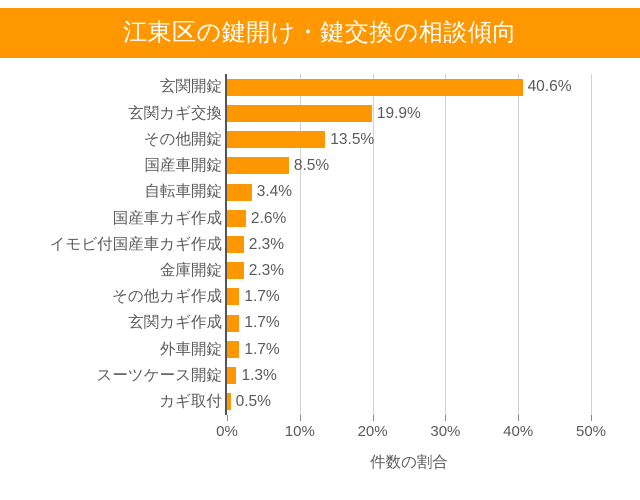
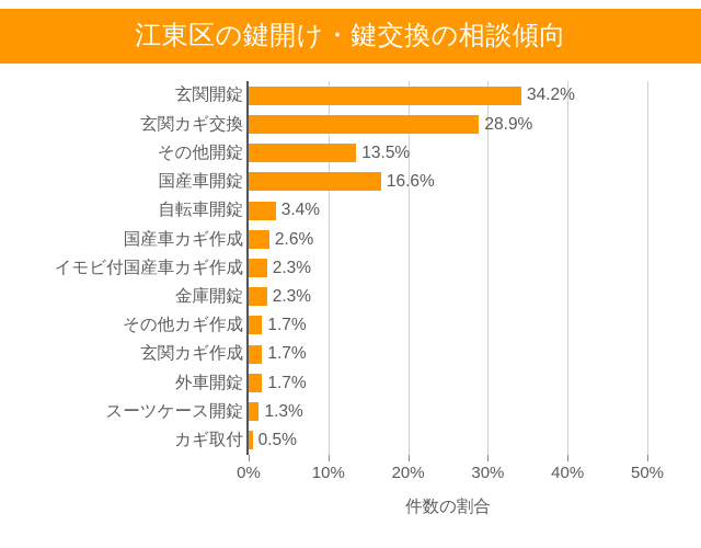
玄関開錠: 40.6% -> 34.2%
玄関カギ交換: 19.9% -> 28.9%
国産車開錠: 8.5% -> 16.6%
